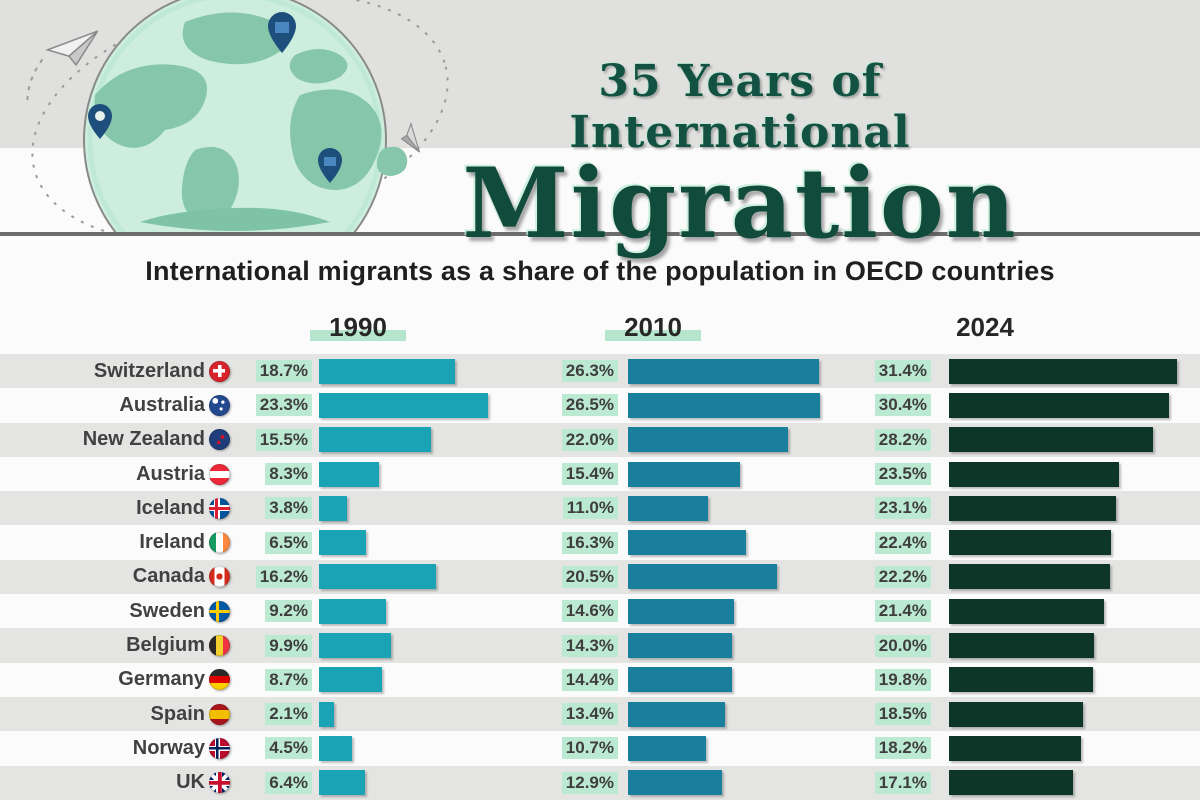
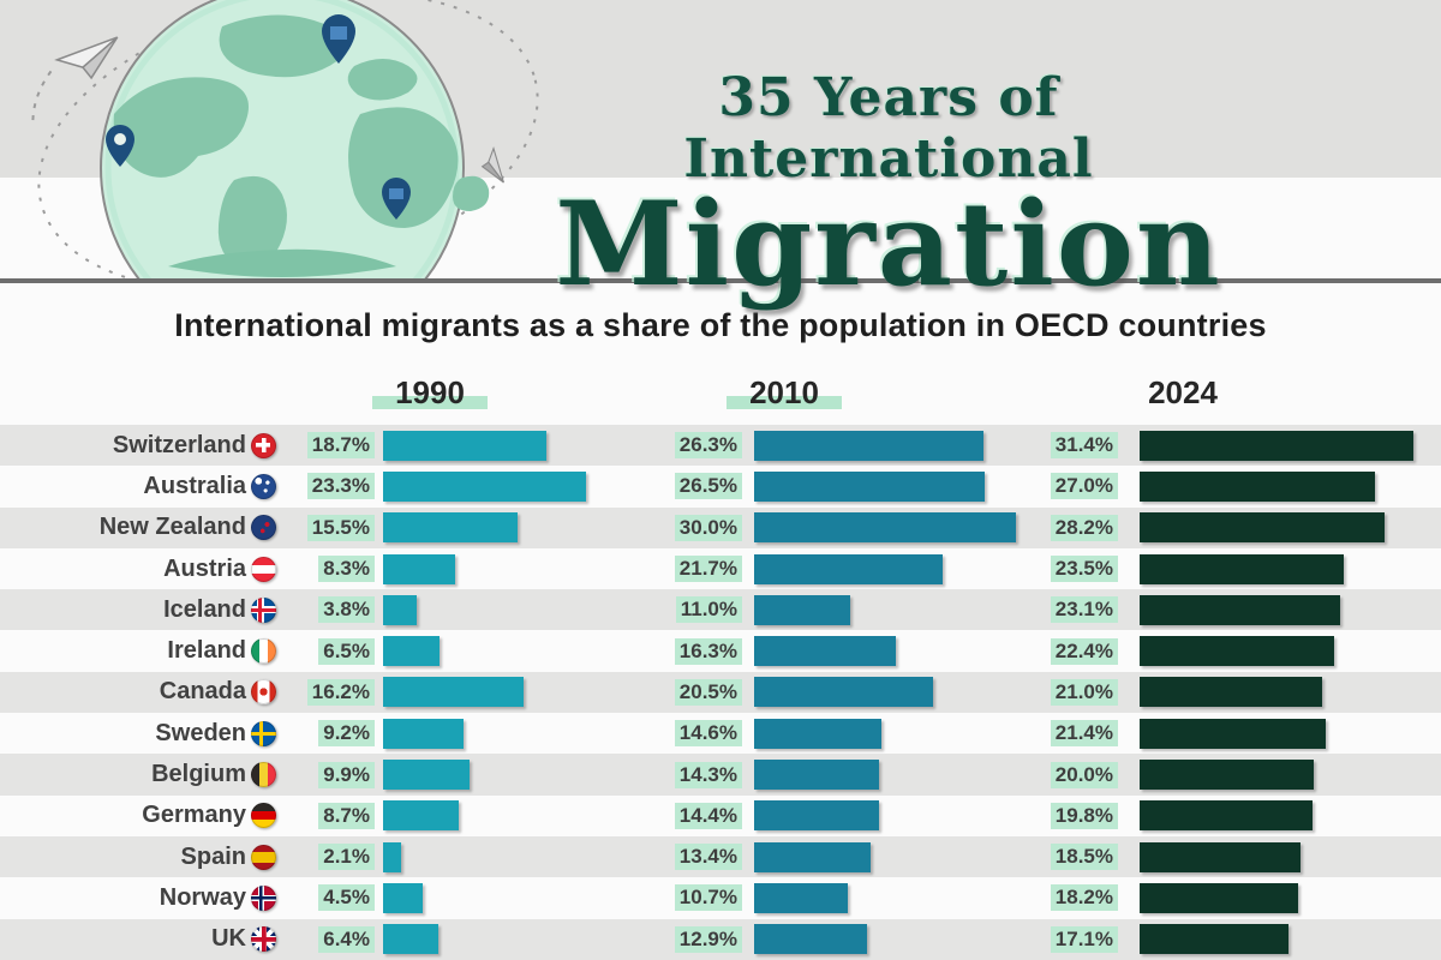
2024/Australia: 30.4% -> 27.0%
2010/New Zealand: 22.0% -> 30.0%
2010/Austria: 15.4% -> 21.7%
2024/Canada: 22.2% -> 21.0%
